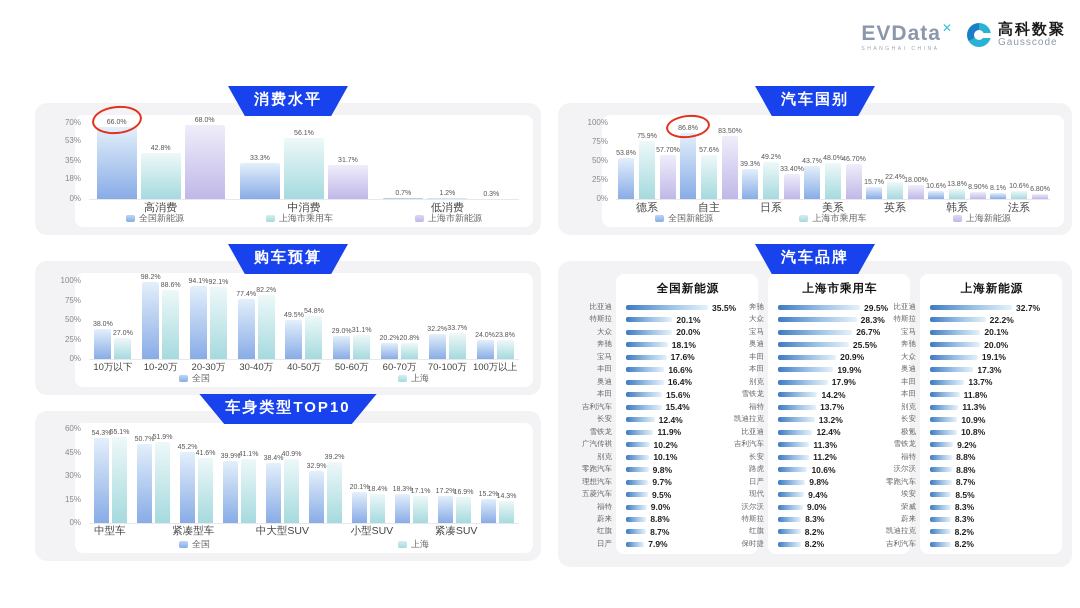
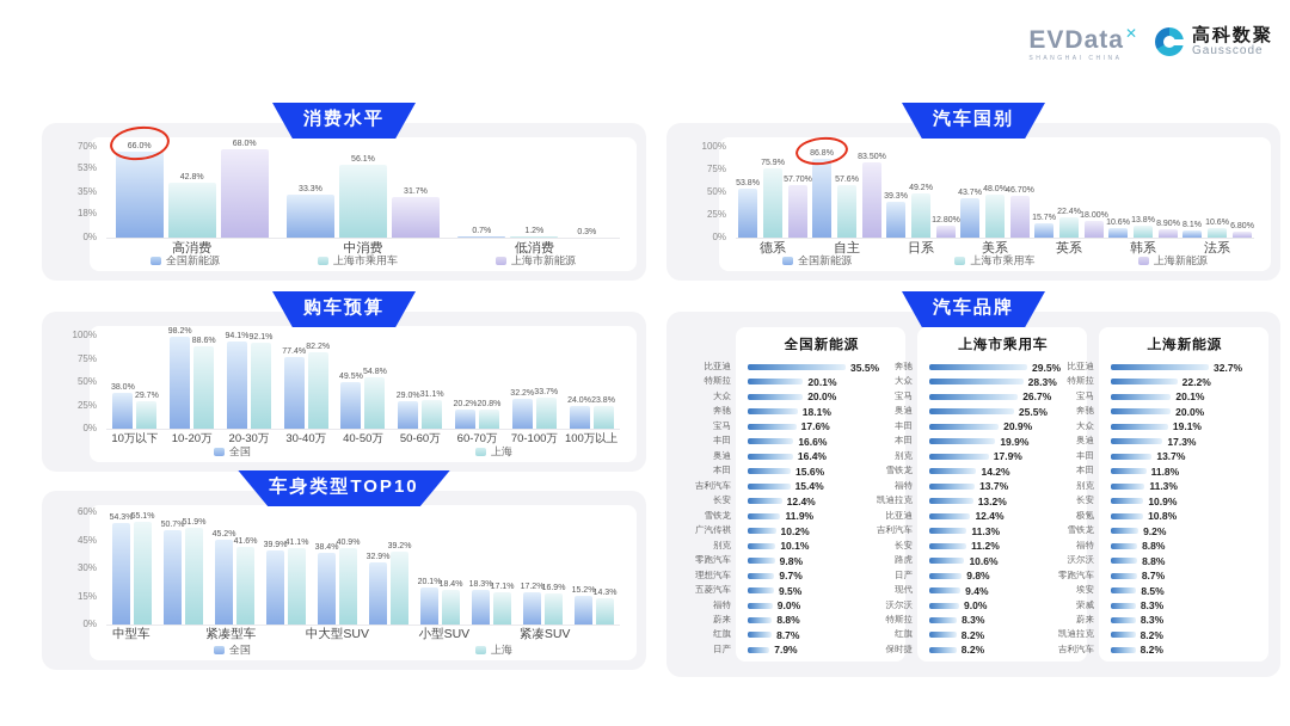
购车预算/上海/10万以下: 27.0% -> 29.7%
汽车国别/上海新能源/日系: 33.40% -> 12.80%
